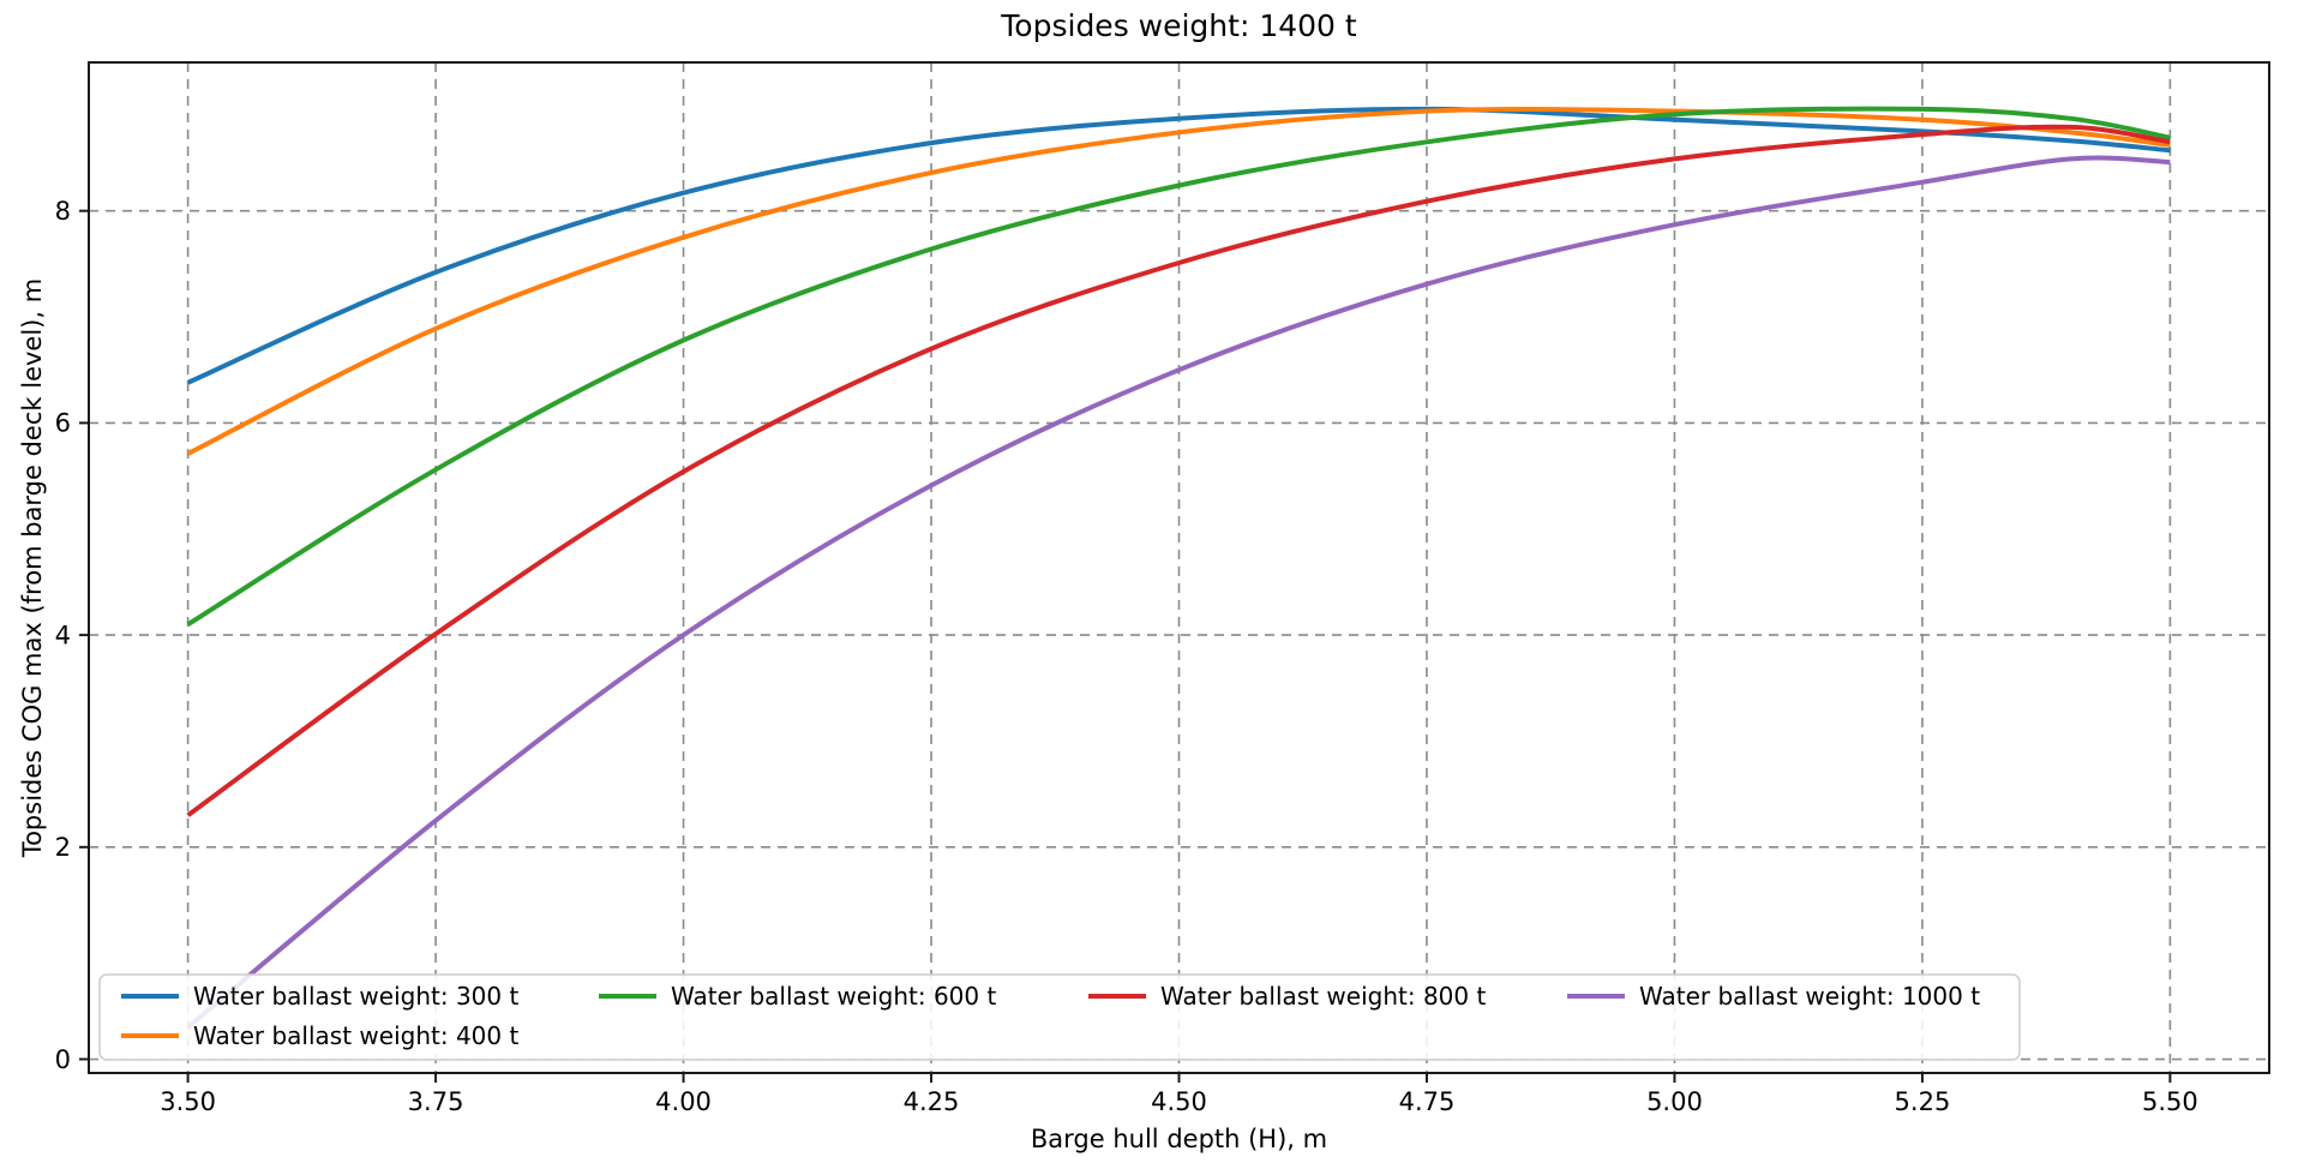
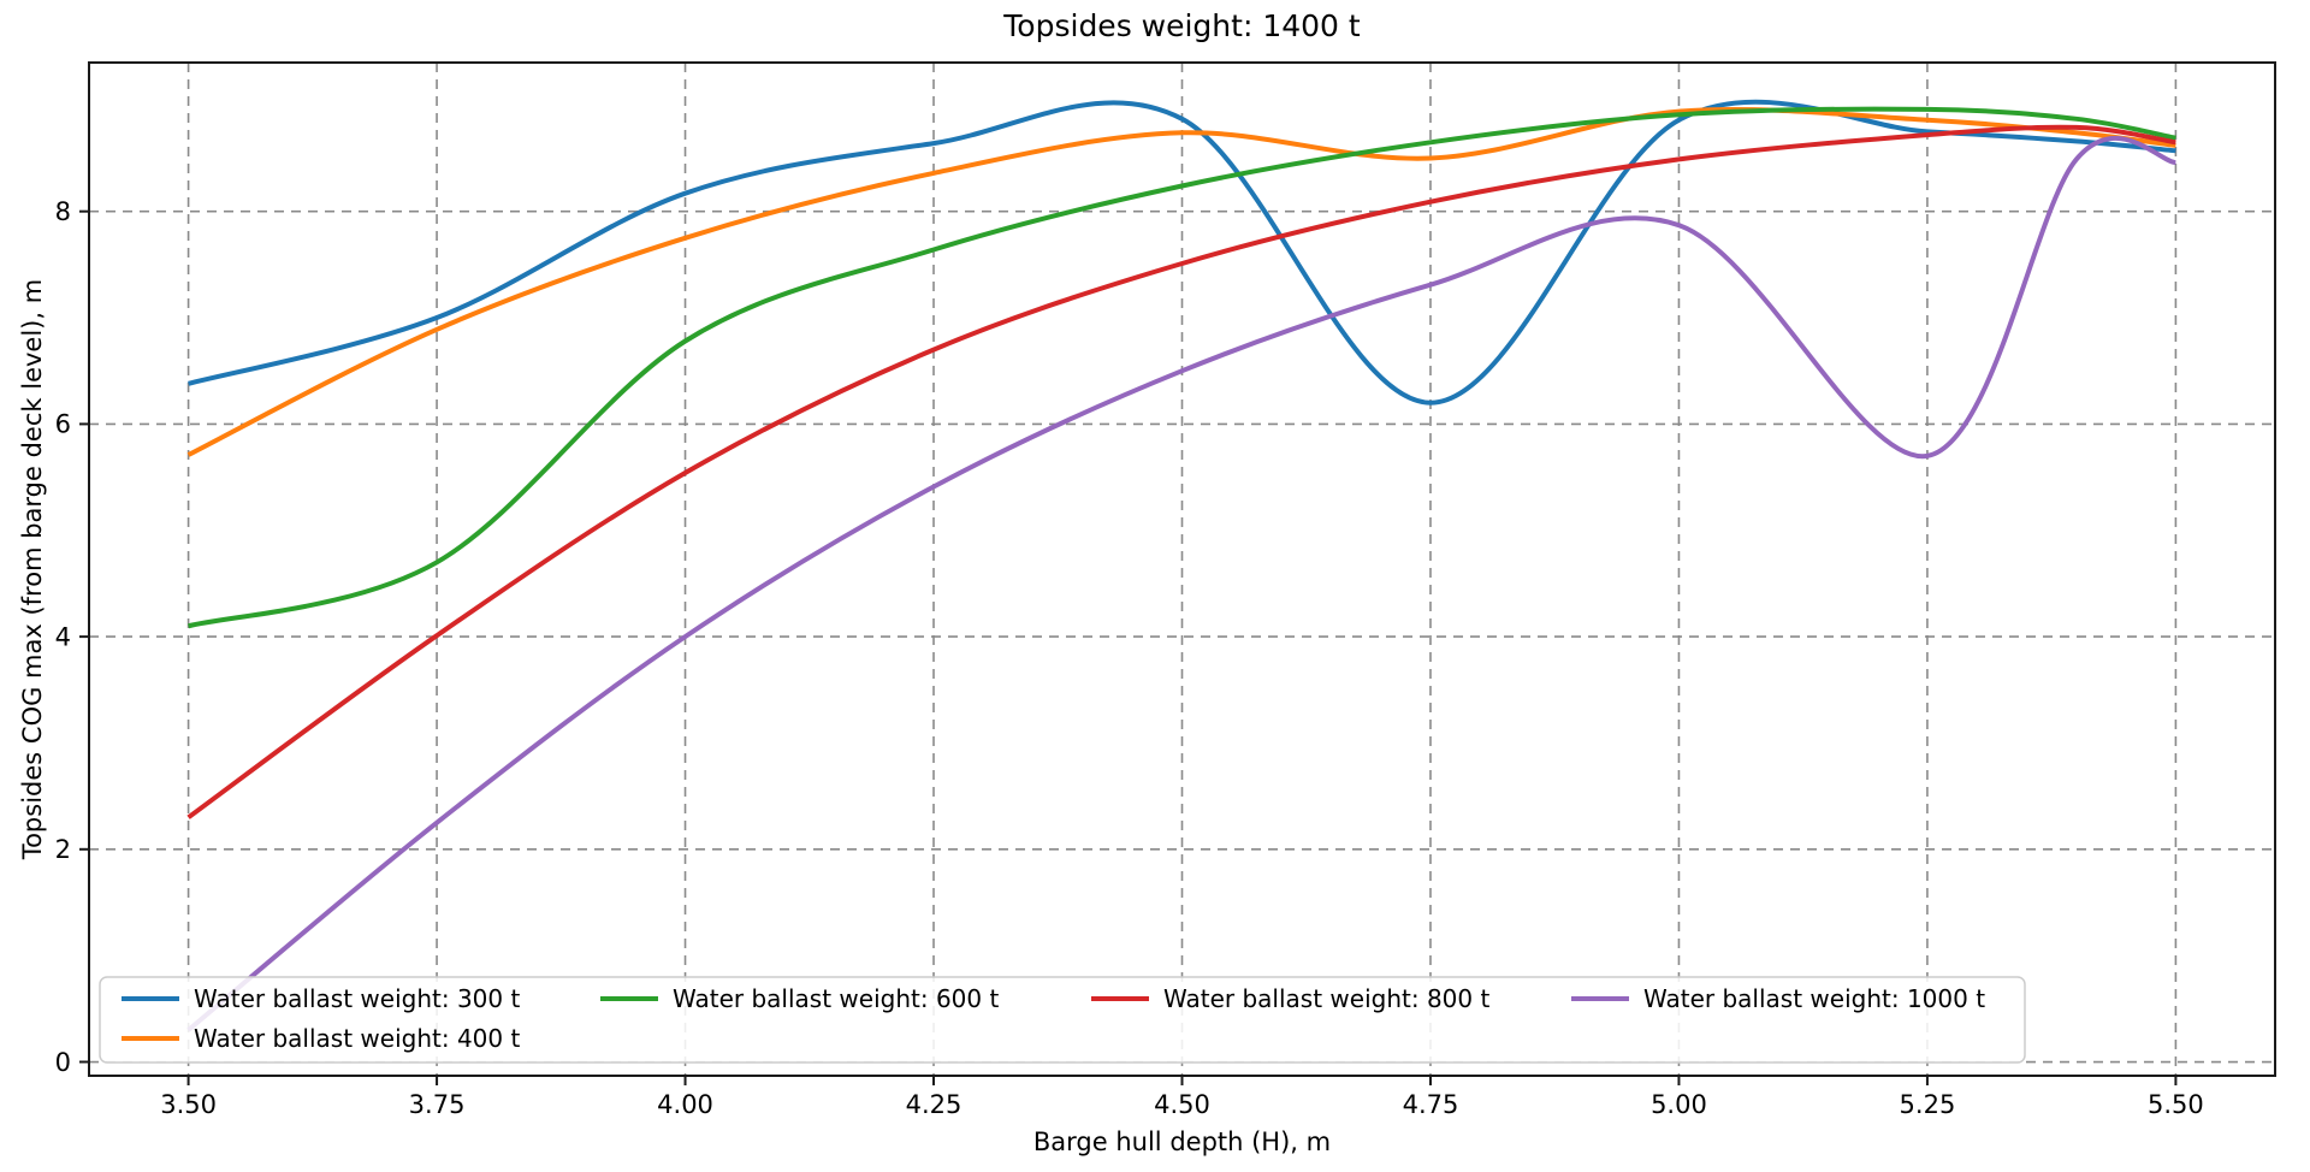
Water ballast weight: 300 t/3.75: 7,4 -> 7,0
Water ballast weight: 600 t/3.75: 5,6 -> 4,7
Water ballast weight: 300 t/4.75: 9,0 -> 6,2
Water ballast weight: 400 t/4.75: 8,9 -> 8,5
Water ballast weight: 1000 t/5.25: 8,3 -> 5,7
